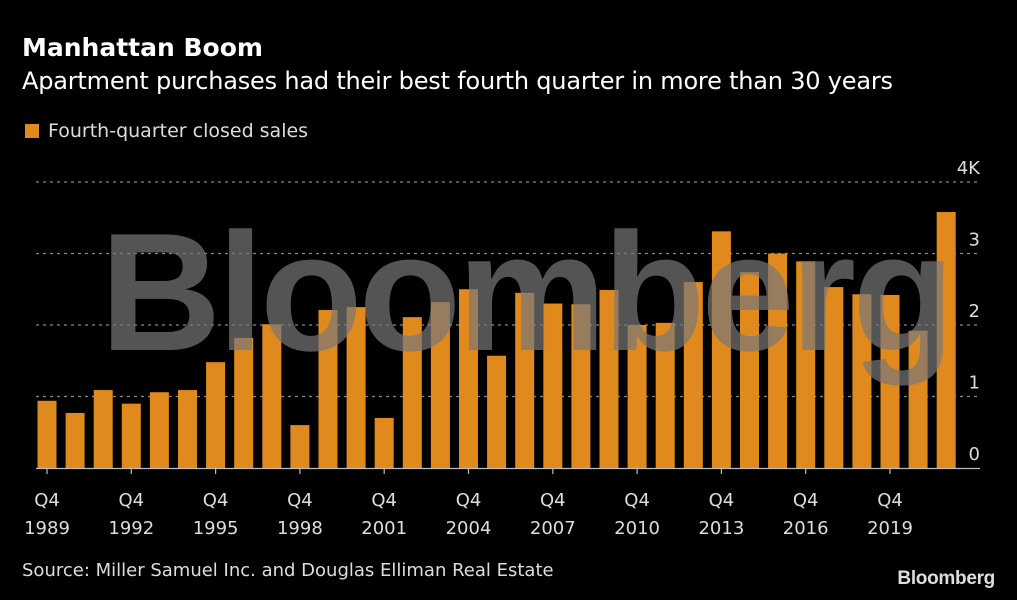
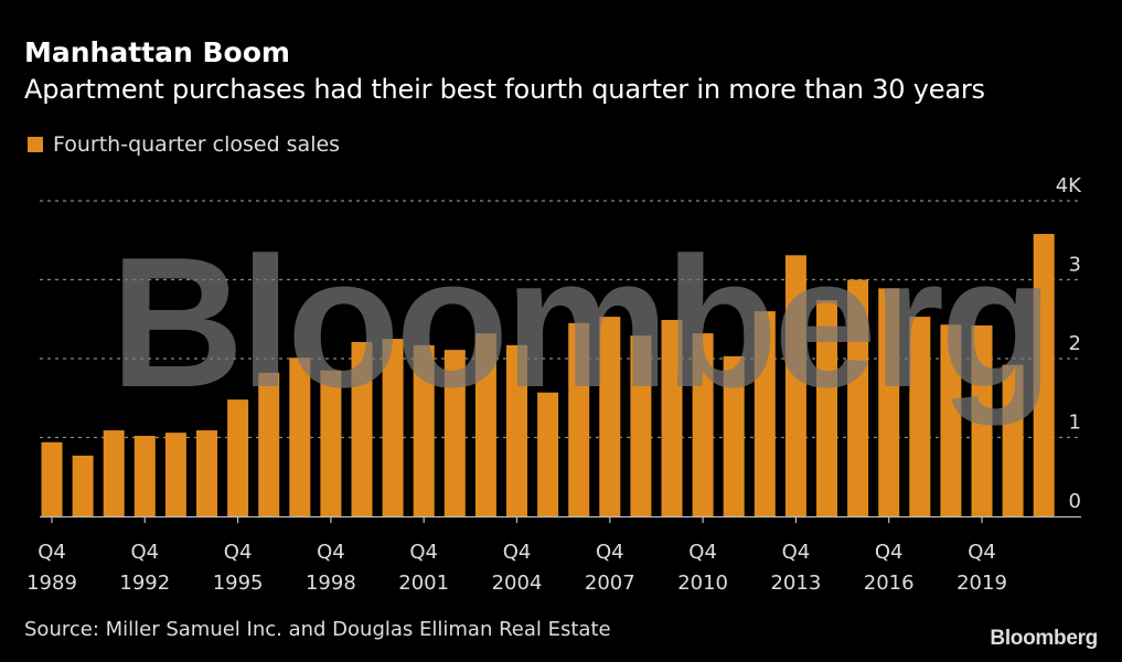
Q4 1992: 0.9K -> 1.0K
Q4 1998: 0.6K -> 1.8K
Q4 2001: 0.7K -> 2.2K
Q4 2004: 2.5K -> 2.2K
Q4 2007: 2.3K -> 2.5K
Q4 2010: 2.0K -> 2.3K
